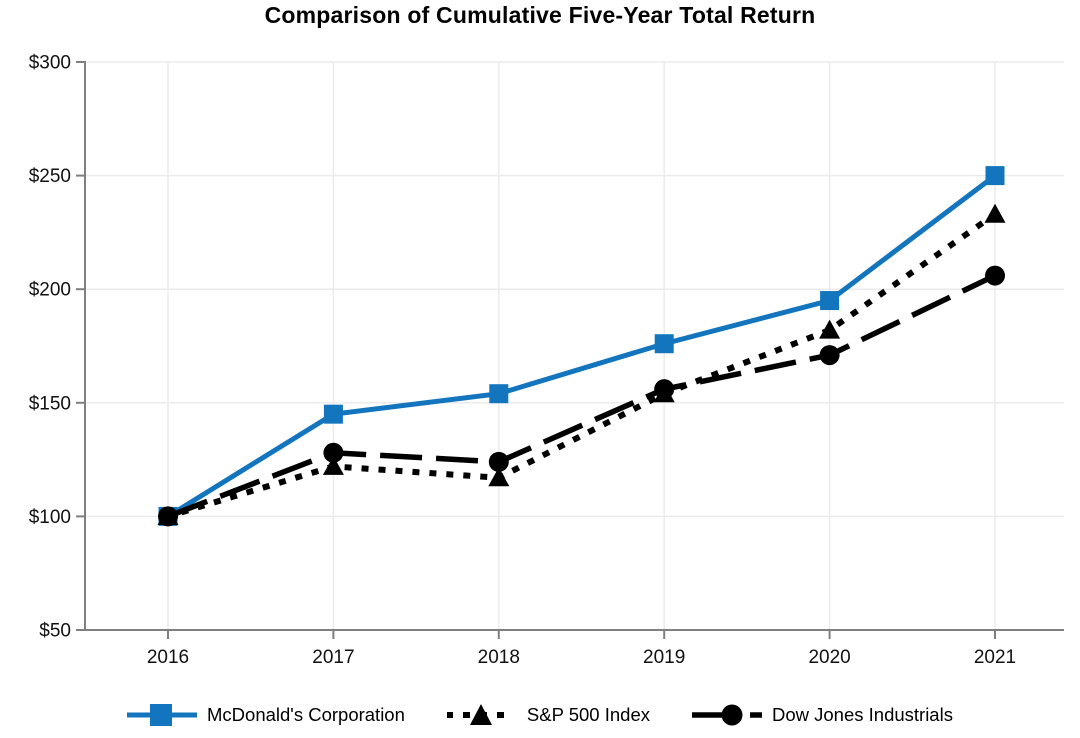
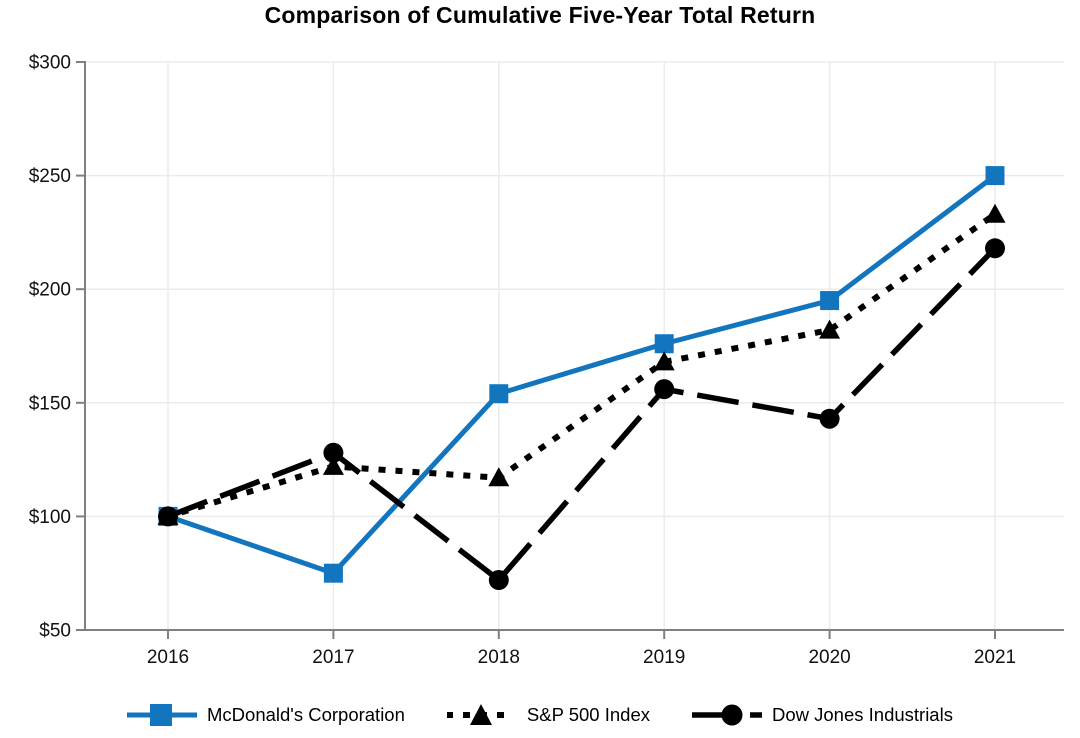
McDonald's Corporation/2017: $145 -> $75
Dow Jones Industrials/2018: $124 -> $72
S&P 500 Index/2019: $154 -> $168
Dow Jones Industrials/2020: $171 -> $143
Dow Jones Industrials/2021: $206 -> $218
